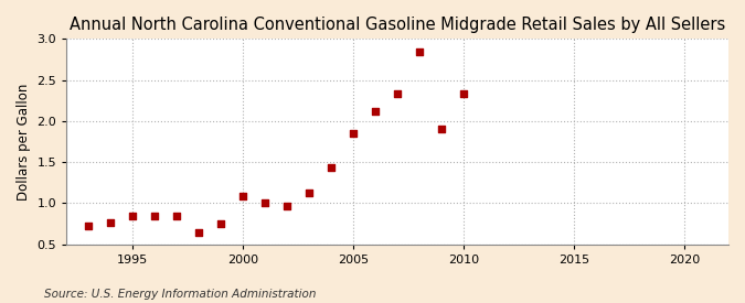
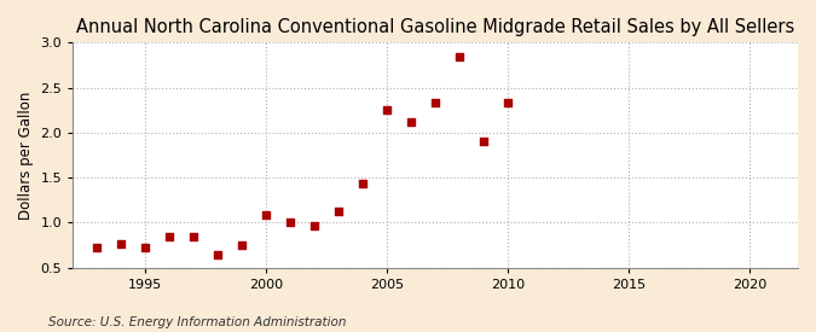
1995: 0.84 -> 0.72
2005: 1.85 -> 2.26
